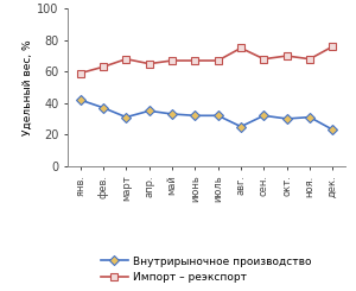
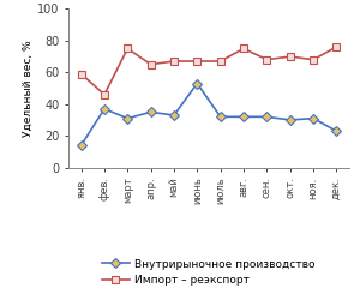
Внутрирыночное производство/янв.: 42 -> 14
Импорт – реэкспорт/фев.: 63 -> 46
Импорт – реэкспорт/март: 68 -> 75
Внутрирыночное производство/июнь: 32 -> 53
Внутрирыночное производство/авг.: 25 -> 32
